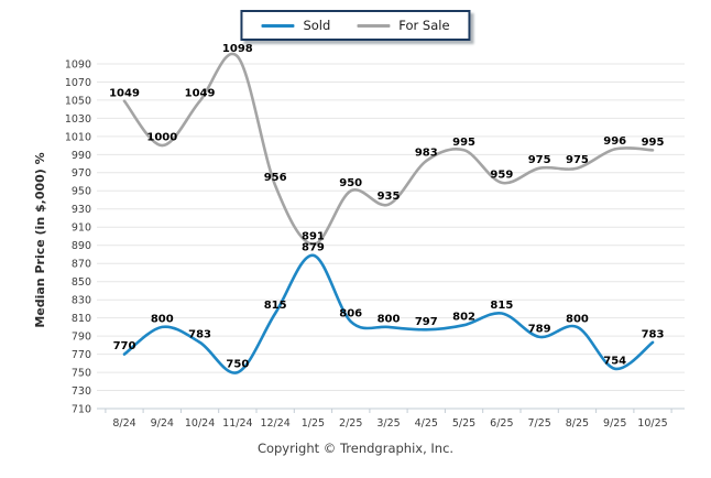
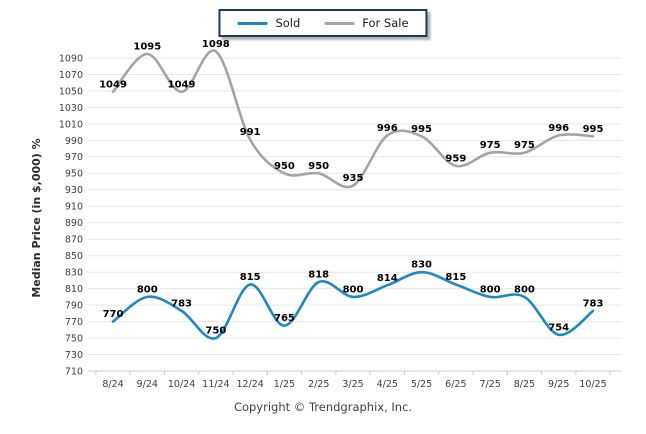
For Sale/9/24: 1000 -> 1095
For Sale/12/24: 956 -> 991
Sold/1/25: 879 -> 765
For Sale/1/25: 891 -> 950
Sold/2/25: 806 -> 818
Sold/4/25: 797 -> 814
For Sale/4/25: 983 -> 996
Sold/5/25: 802 -> 830
Sold/7/25: 789 -> 800
